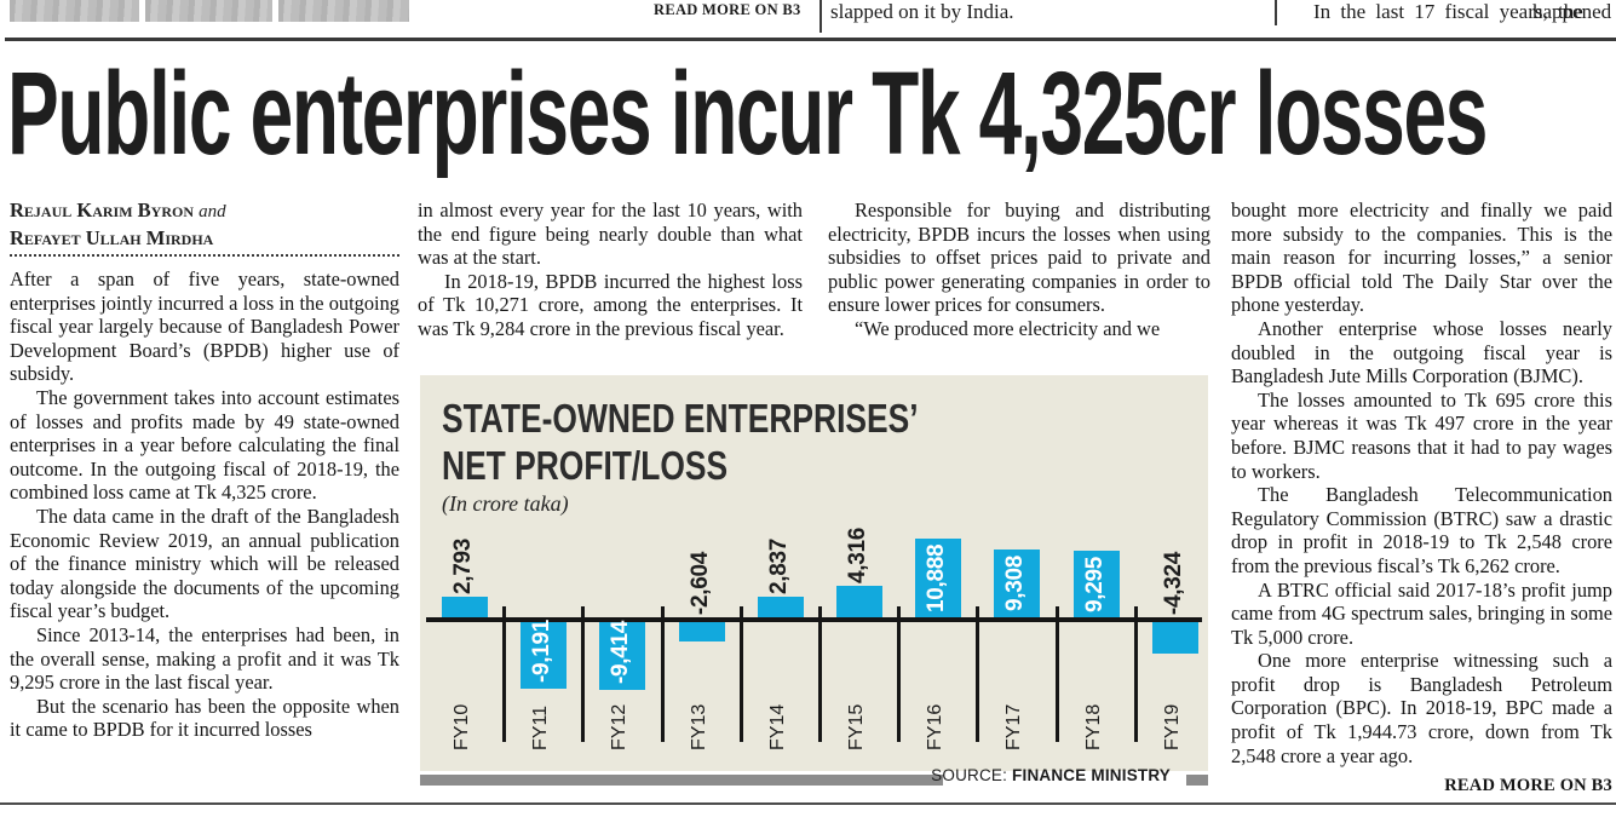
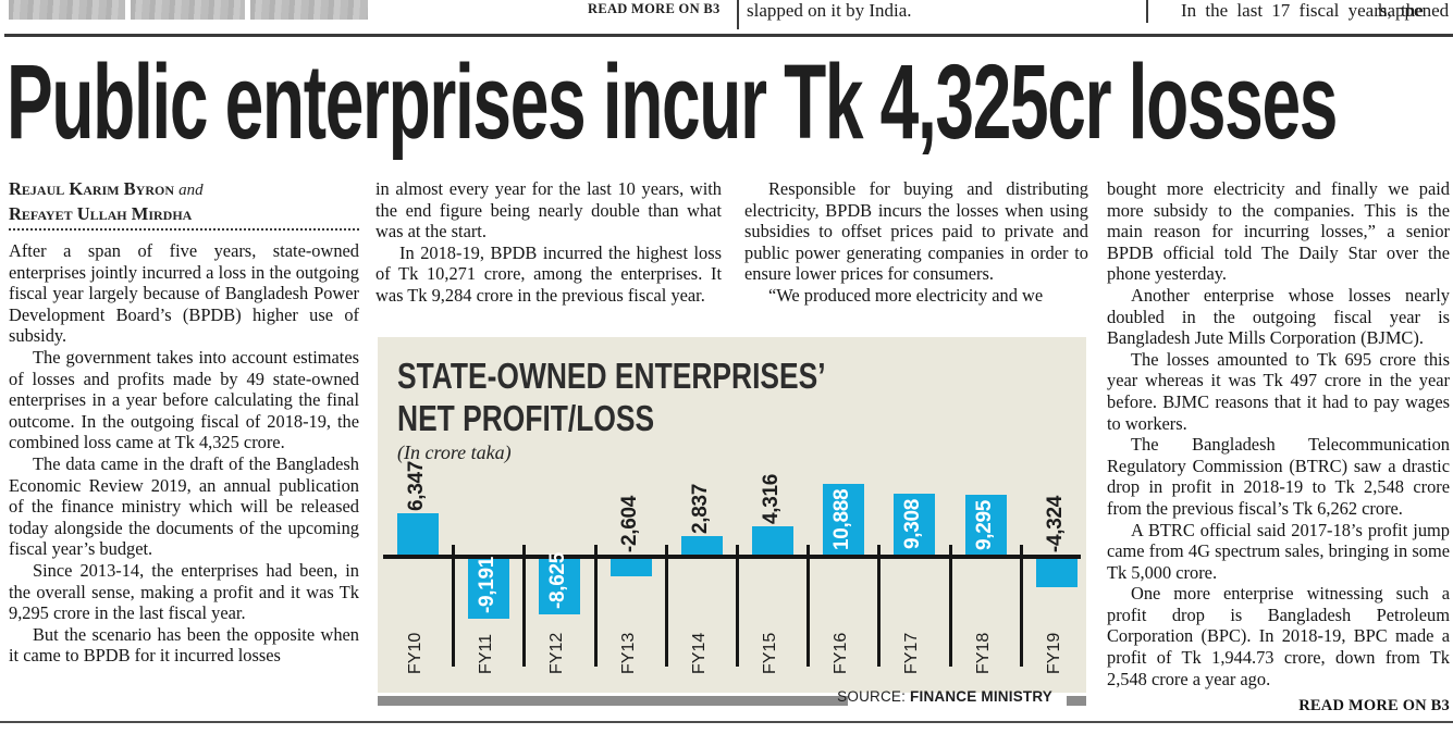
FY10: 2,793 -> 6,347
FY12: -9,414 -> -8,625
